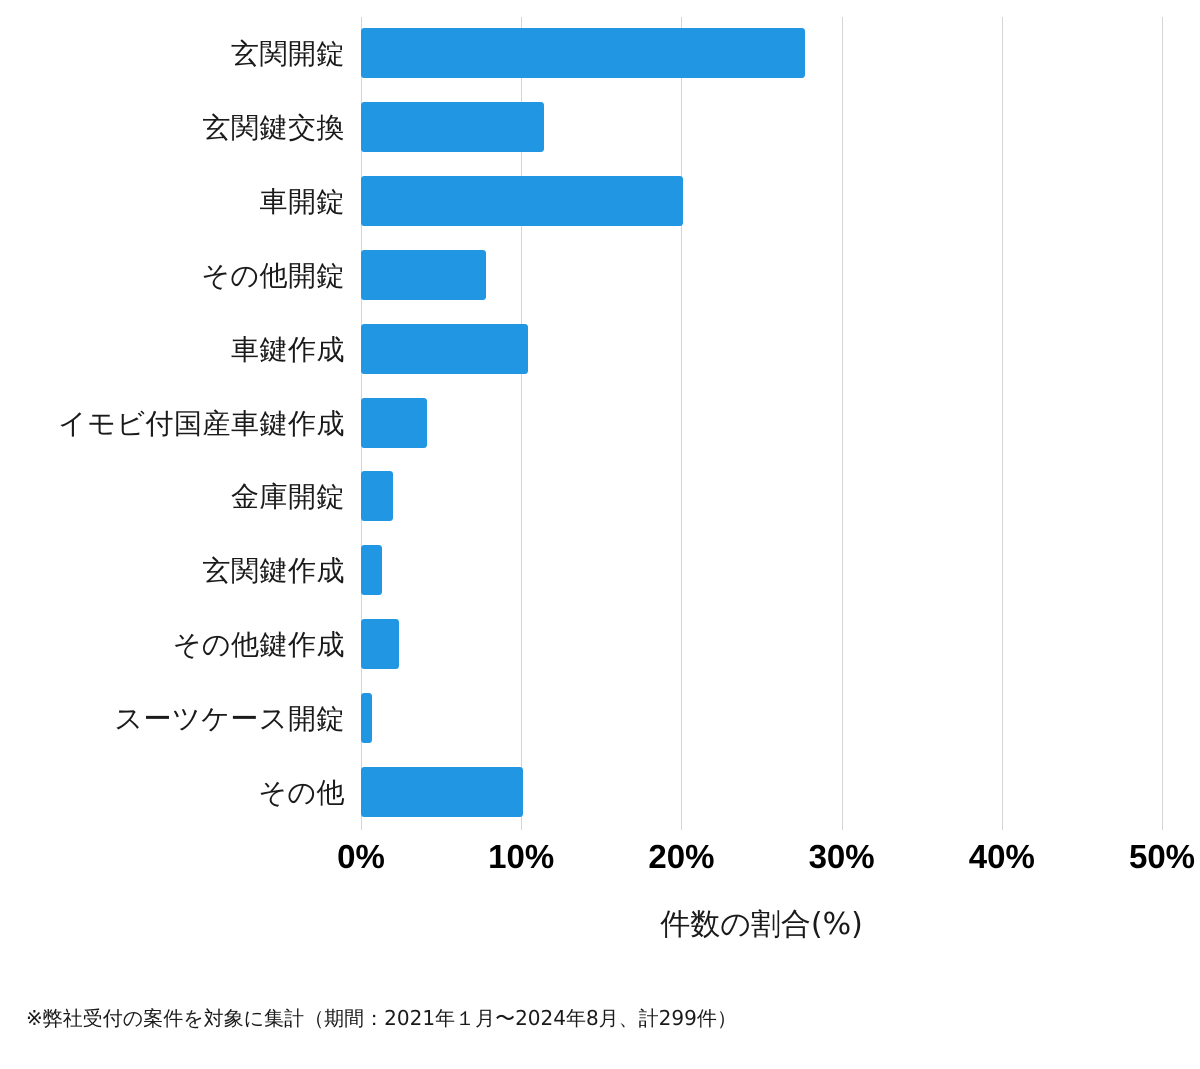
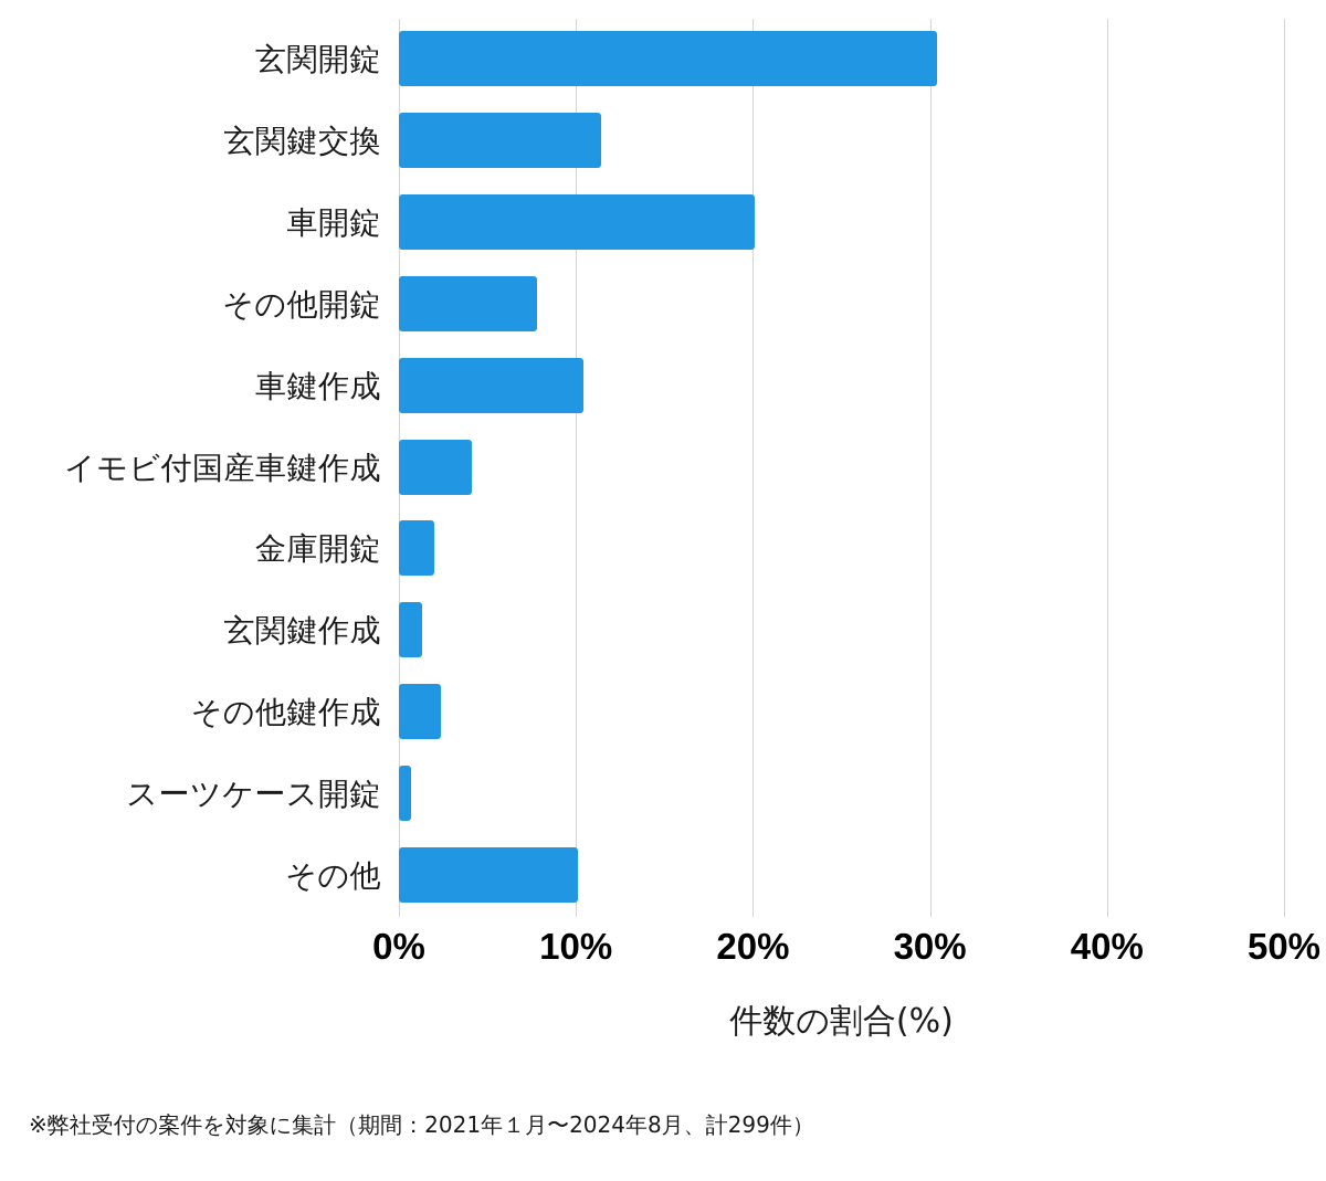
玄関開錠: 27.7% -> 30.4%
